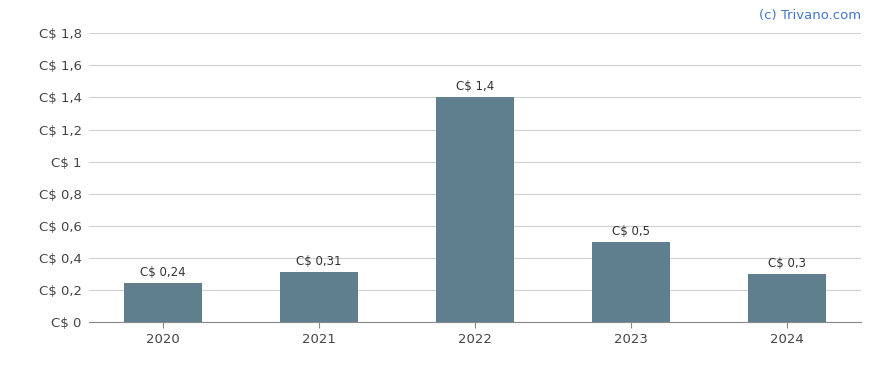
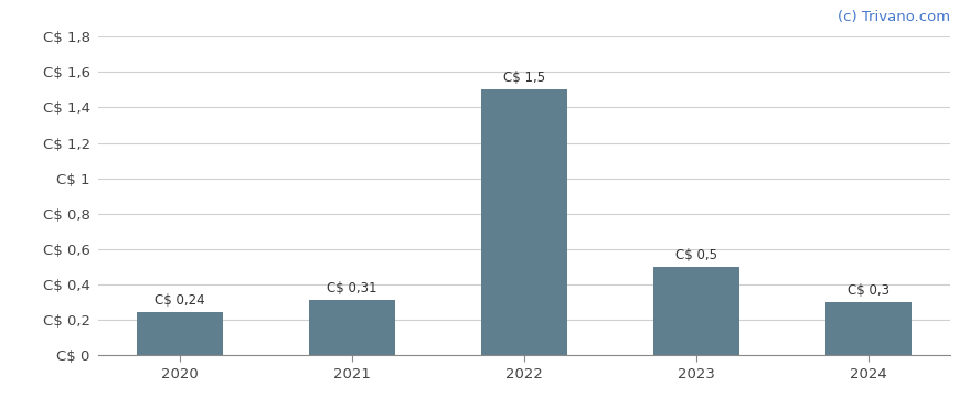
2022: 1,4 -> 1,5
